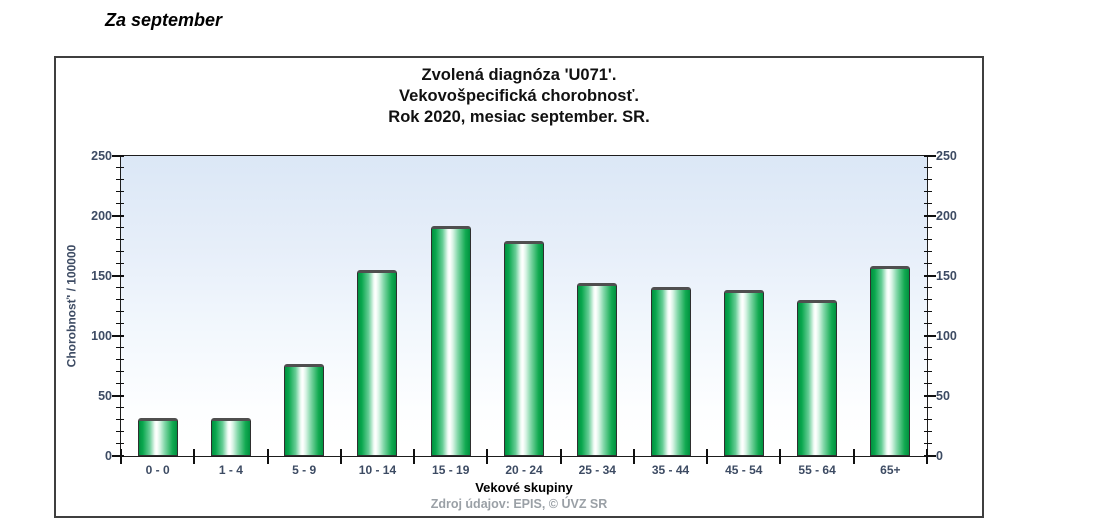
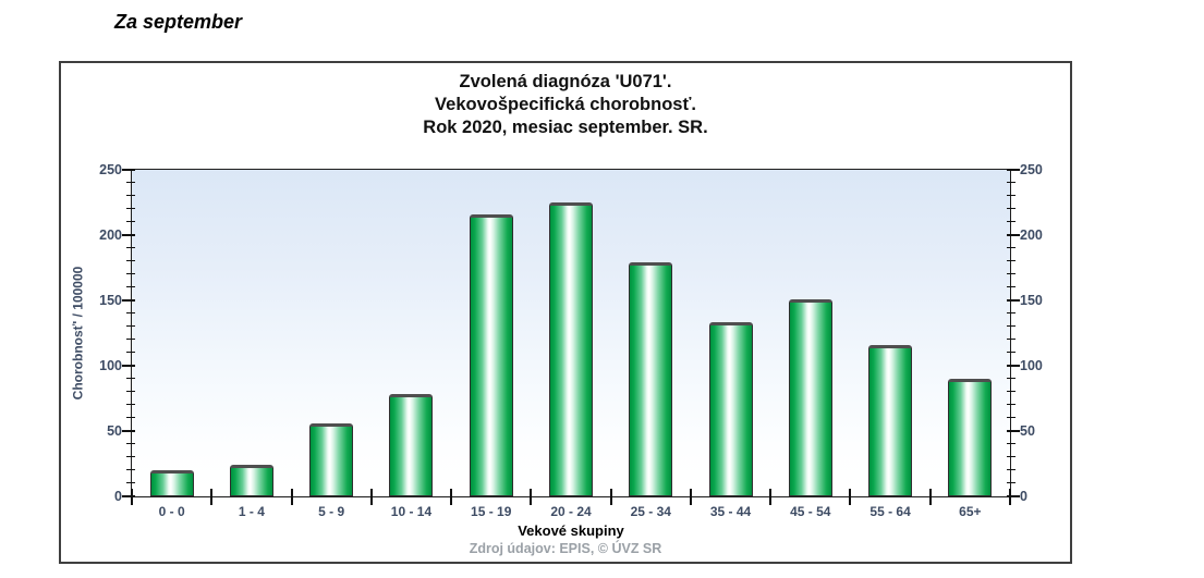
0 - 0: 32 -> 20
1 - 4: 32 -> 24
5 - 9: 77 -> 56
10 - 14: 155 -> 78
15 - 19: 192 -> 216
20 - 24: 179 -> 225
25 - 34: 144 -> 179
35 - 44: 141 -> 133
45 - 54: 138 -> 151
55 - 64: 130 -> 116
65+: 158 -> 90
